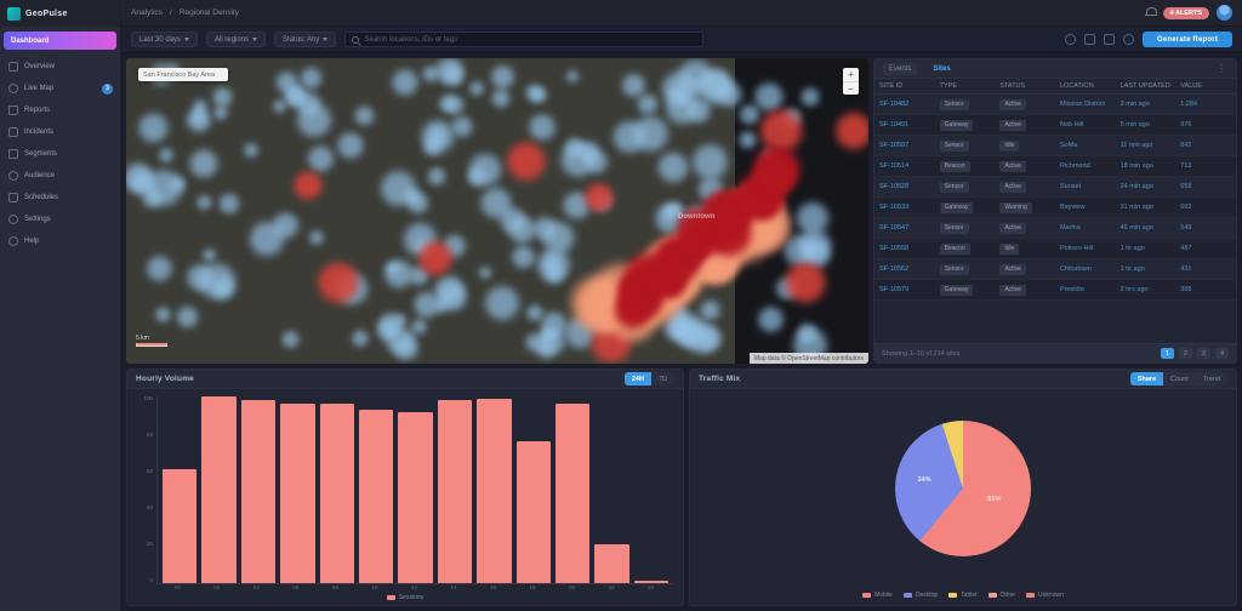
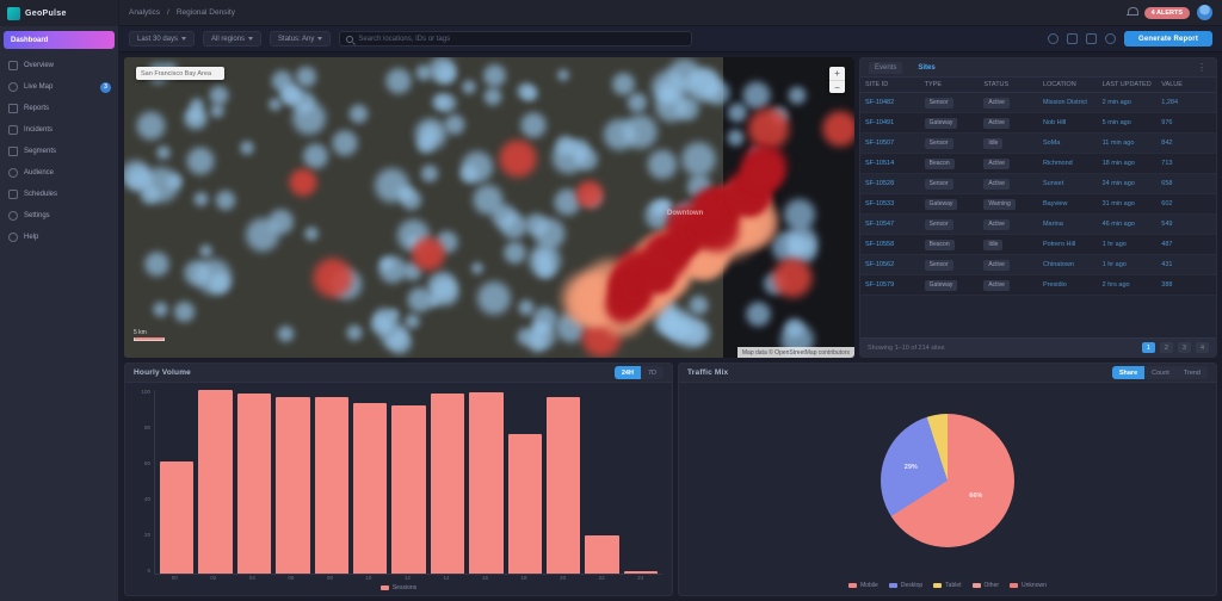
Traffic Mix/Mobile: 61% -> 66%
Traffic Mix/Desktop: 34% -> 29%
